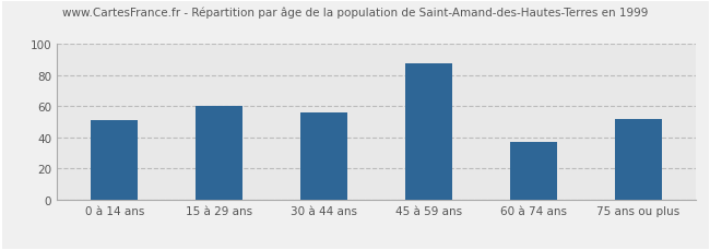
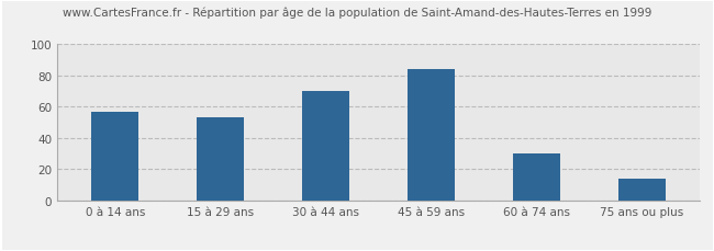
0 à 14 ans: 51 -> 57
15 à 29 ans: 60 -> 53
30 à 44 ans: 56 -> 70
45 à 59 ans: 88 -> 84
60 à 74 ans: 37 -> 30
75 ans ou plus: 52 -> 14
